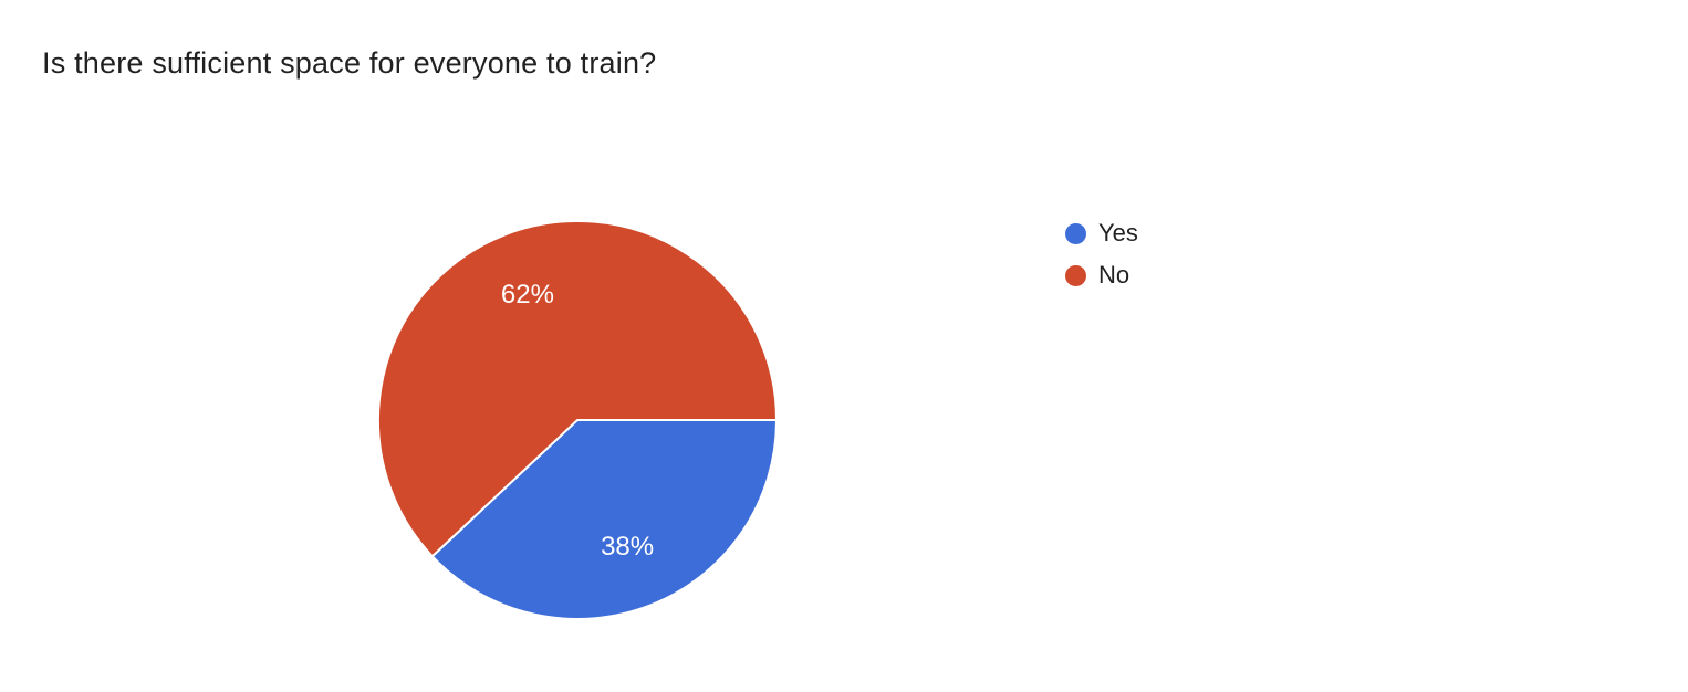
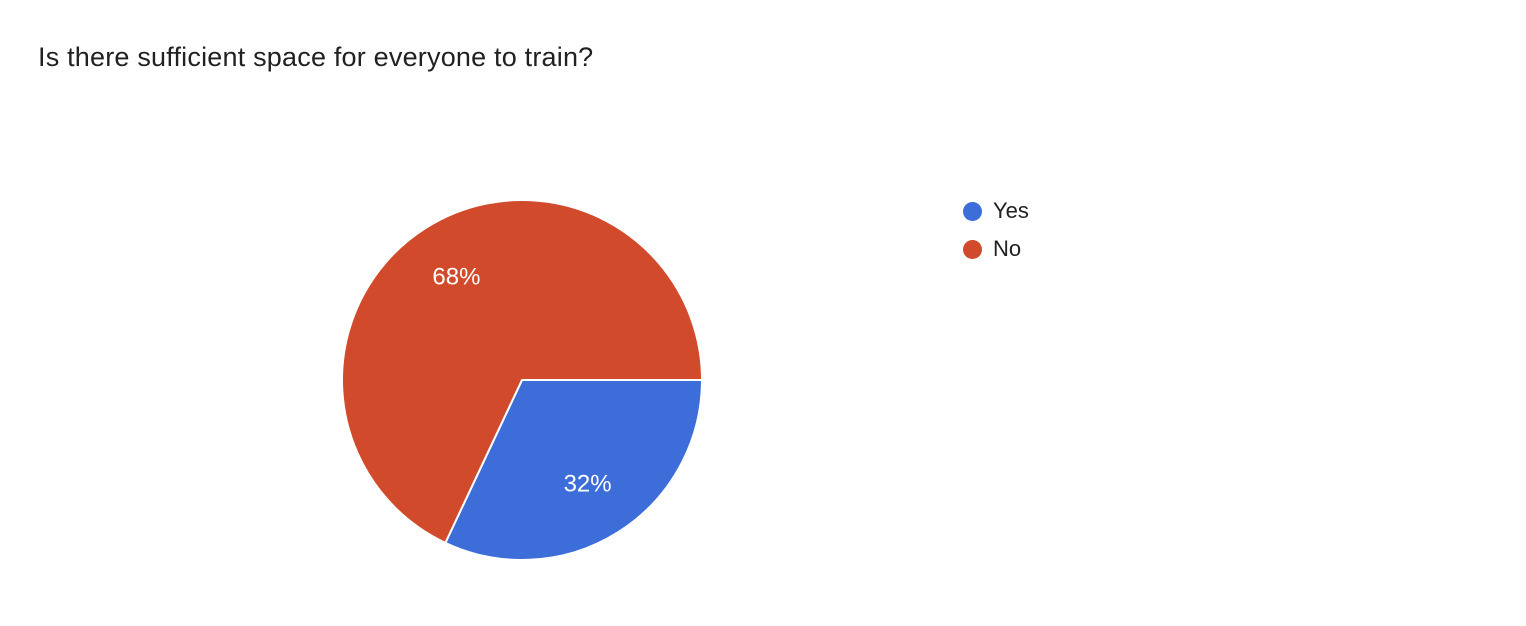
Yes: 38% -> 32%
No: 62% -> 68%
